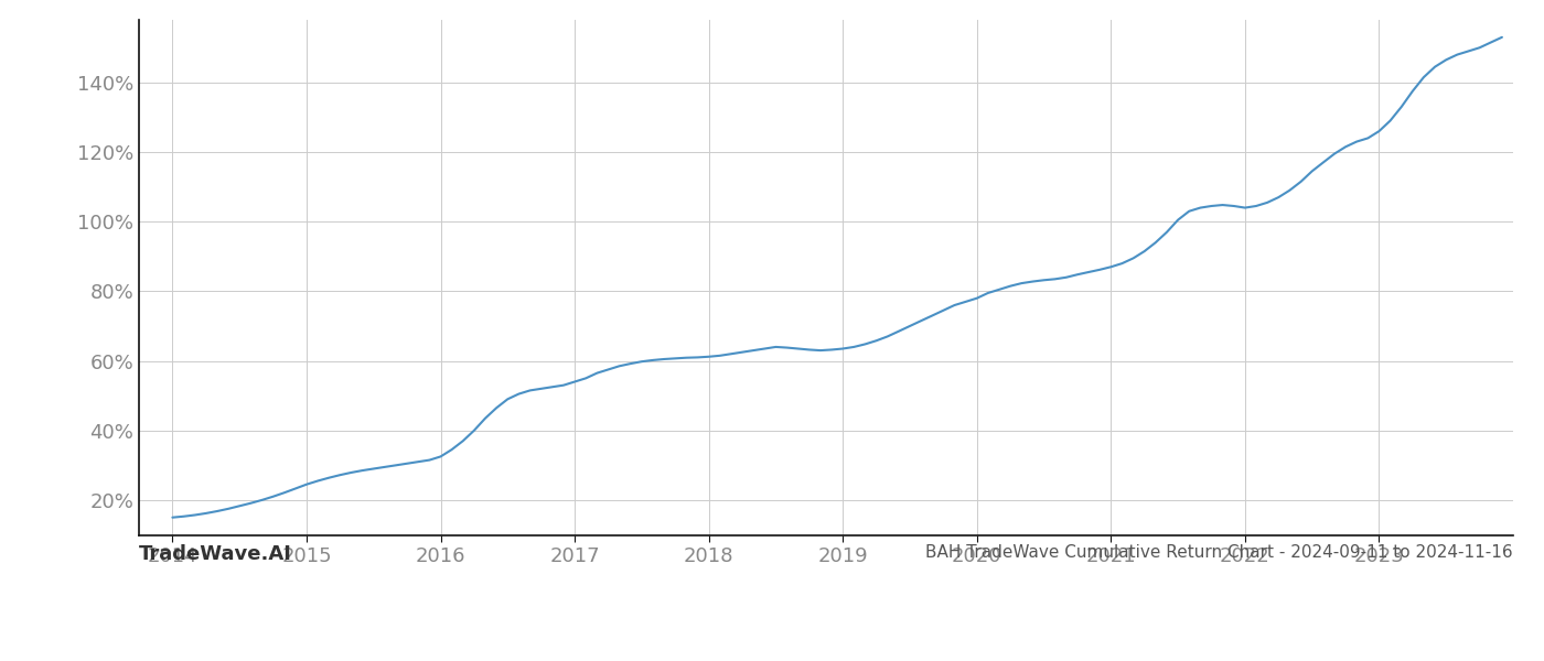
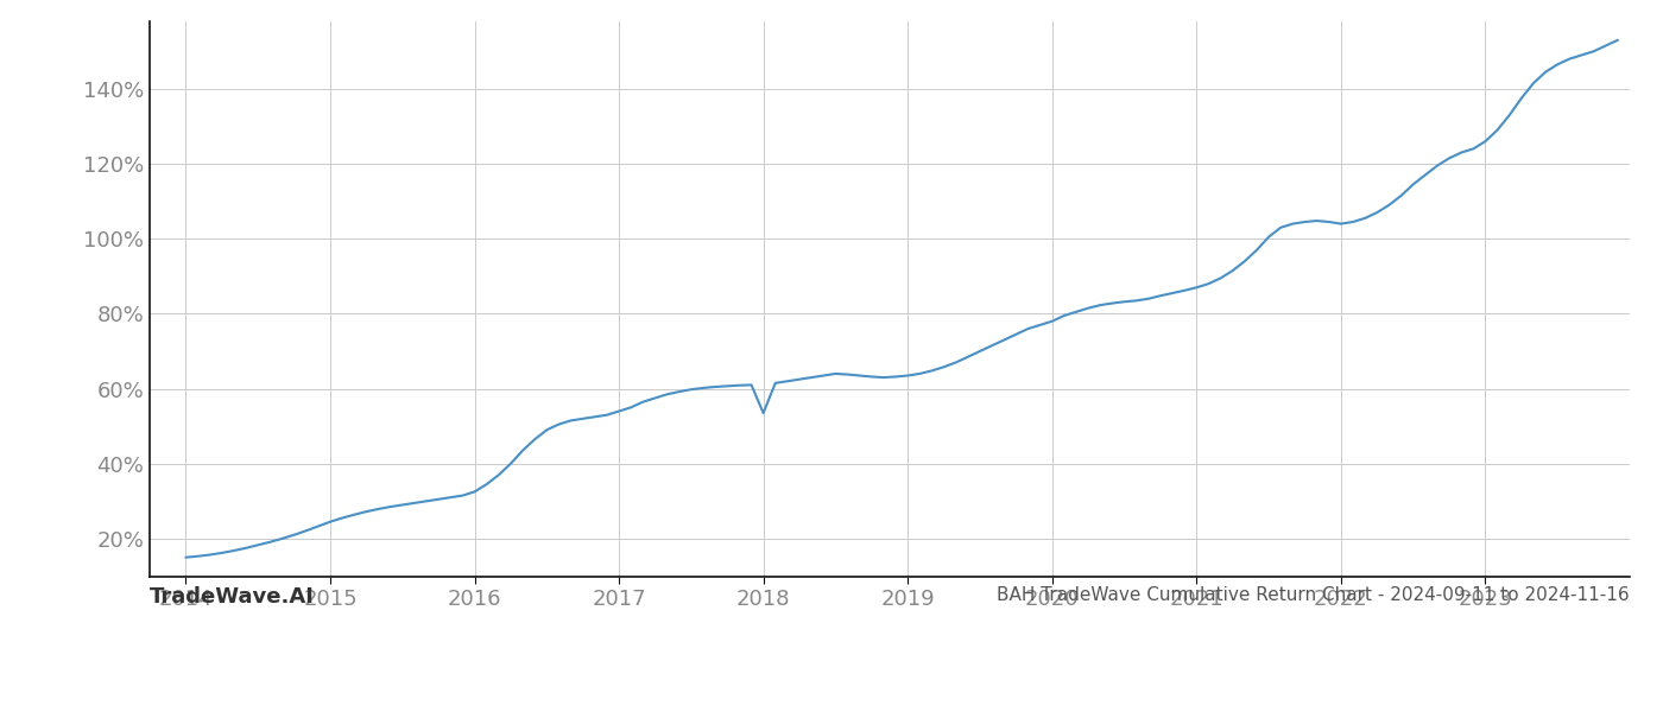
2018: 61.2% -> 53.5%
